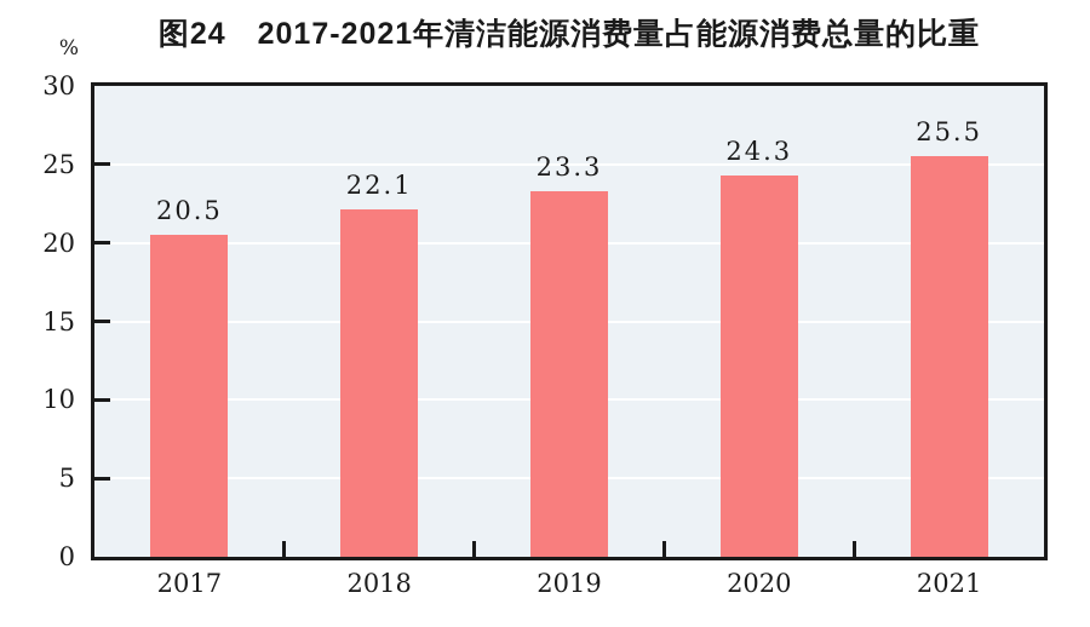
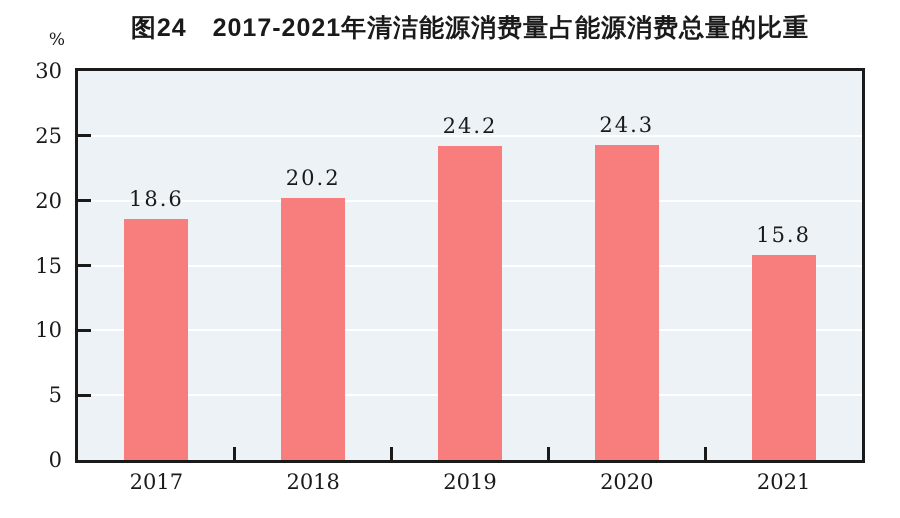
2017: 20.5 -> 18.6
2018: 22.1 -> 20.2
2019: 23.3 -> 24.2
2021: 25.5 -> 15.8
